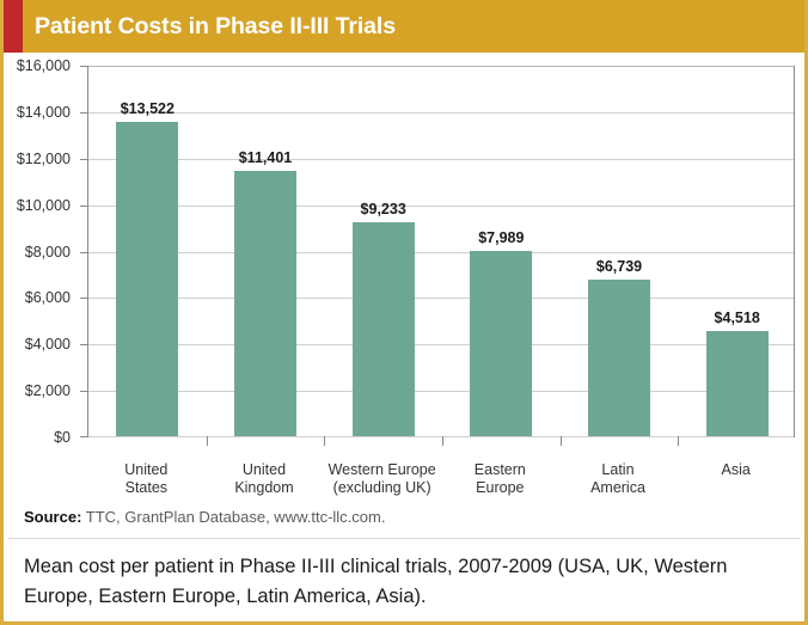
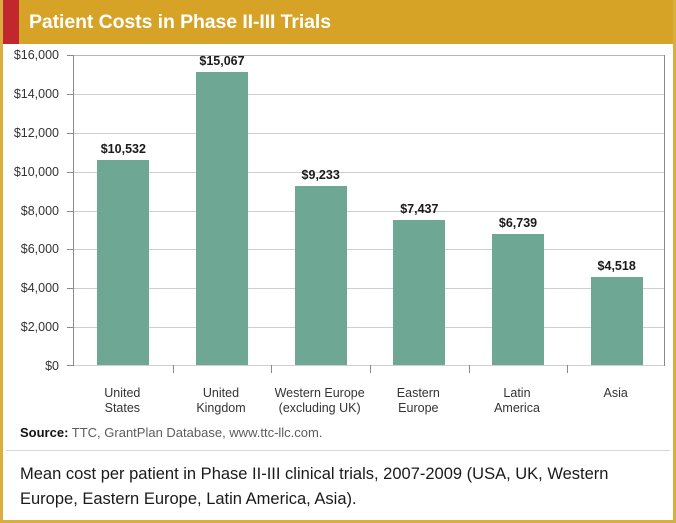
United States: $13,522 -> $10,532
United Kingdom: $11,401 -> $15,067
Eastern Europe: $7,989 -> $7,437
